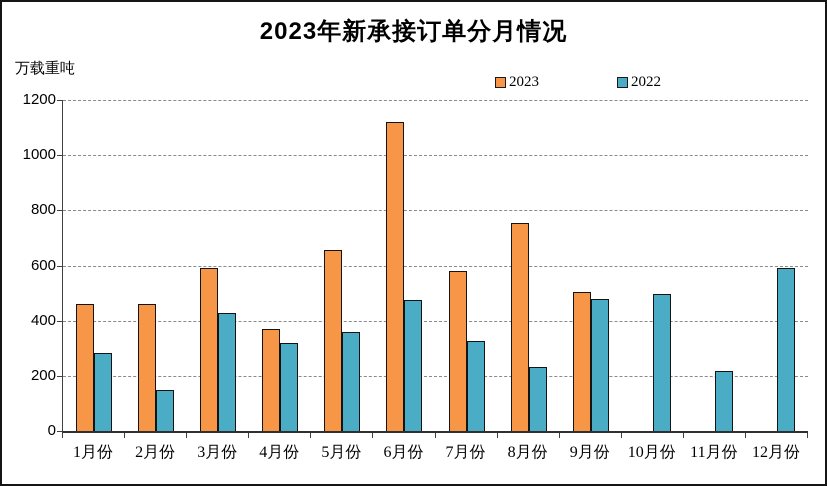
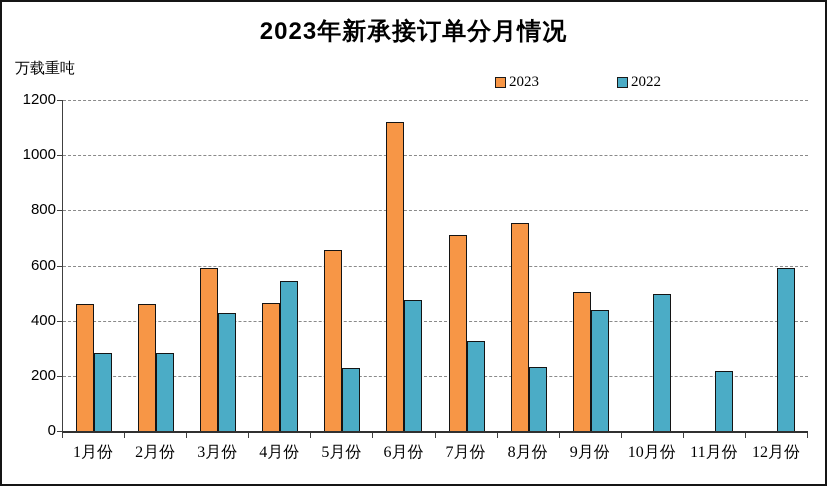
2022/2月份: 150 -> 280
2023/4月份: 370 -> 460
2022/4月份: 320 -> 540
2022/5月份: 360 -> 230
2023/7月份: 580 -> 710
2022/9月份: 480 -> 440
